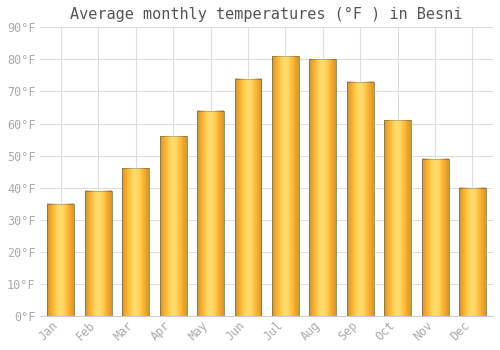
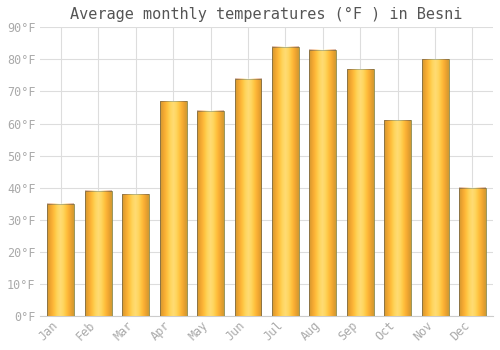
Mar: 46°F -> 38°F
Apr: 56°F -> 67°F
Jul: 81°F -> 84°F
Aug: 80°F -> 83°F
Sep: 73°F -> 77°F
Nov: 49°F -> 80°F
